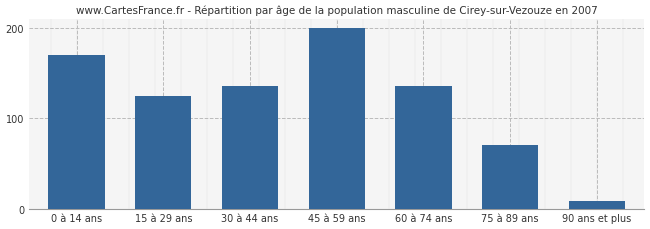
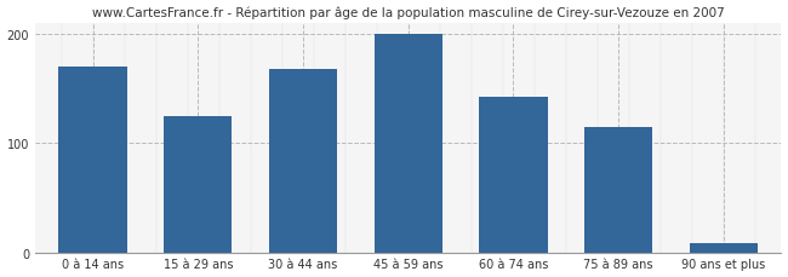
30 à 44 ans: 135 -> 168
60 à 74 ans: 135 -> 142
75 à 89 ans: 70 -> 114
